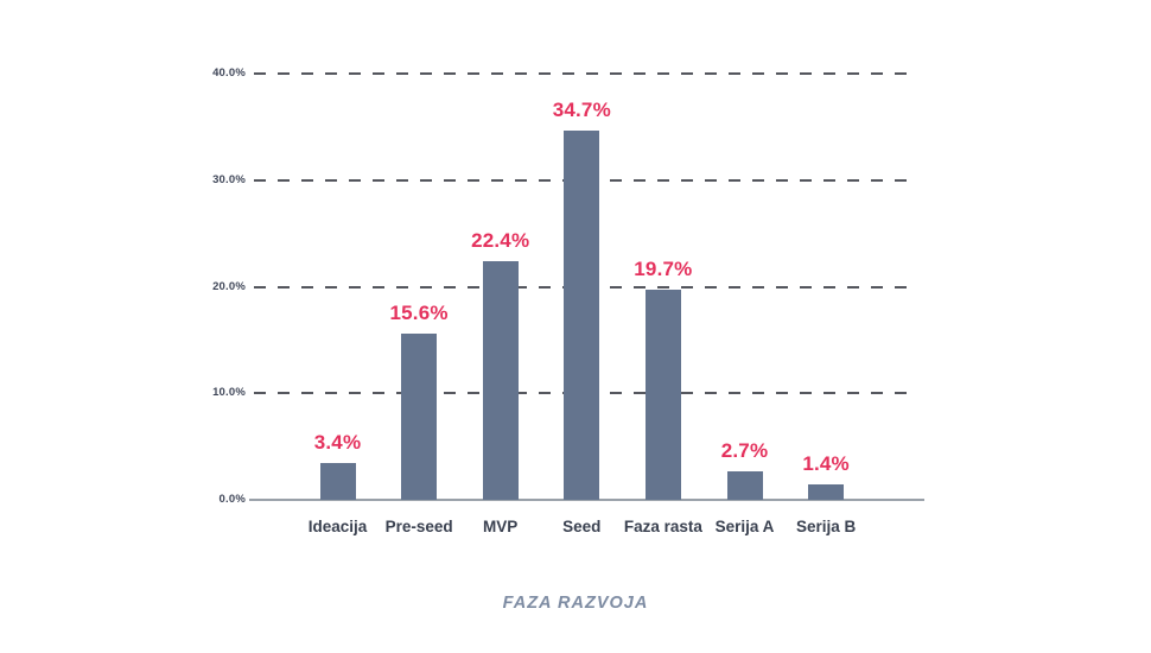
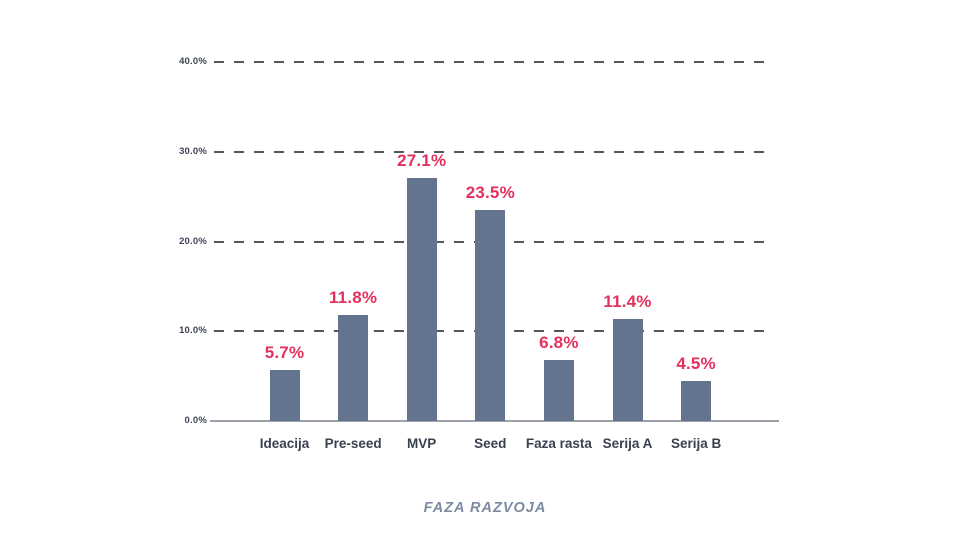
Ideacija: 3.4% -> 5.7%
Pre-seed: 15.6% -> 11.8%
MVP: 22.4% -> 27.1%
Seed: 34.7% -> 23.5%
Faza rasta: 19.7% -> 6.8%
Serija A: 2.7% -> 11.4%
Serija B: 1.4% -> 4.5%
